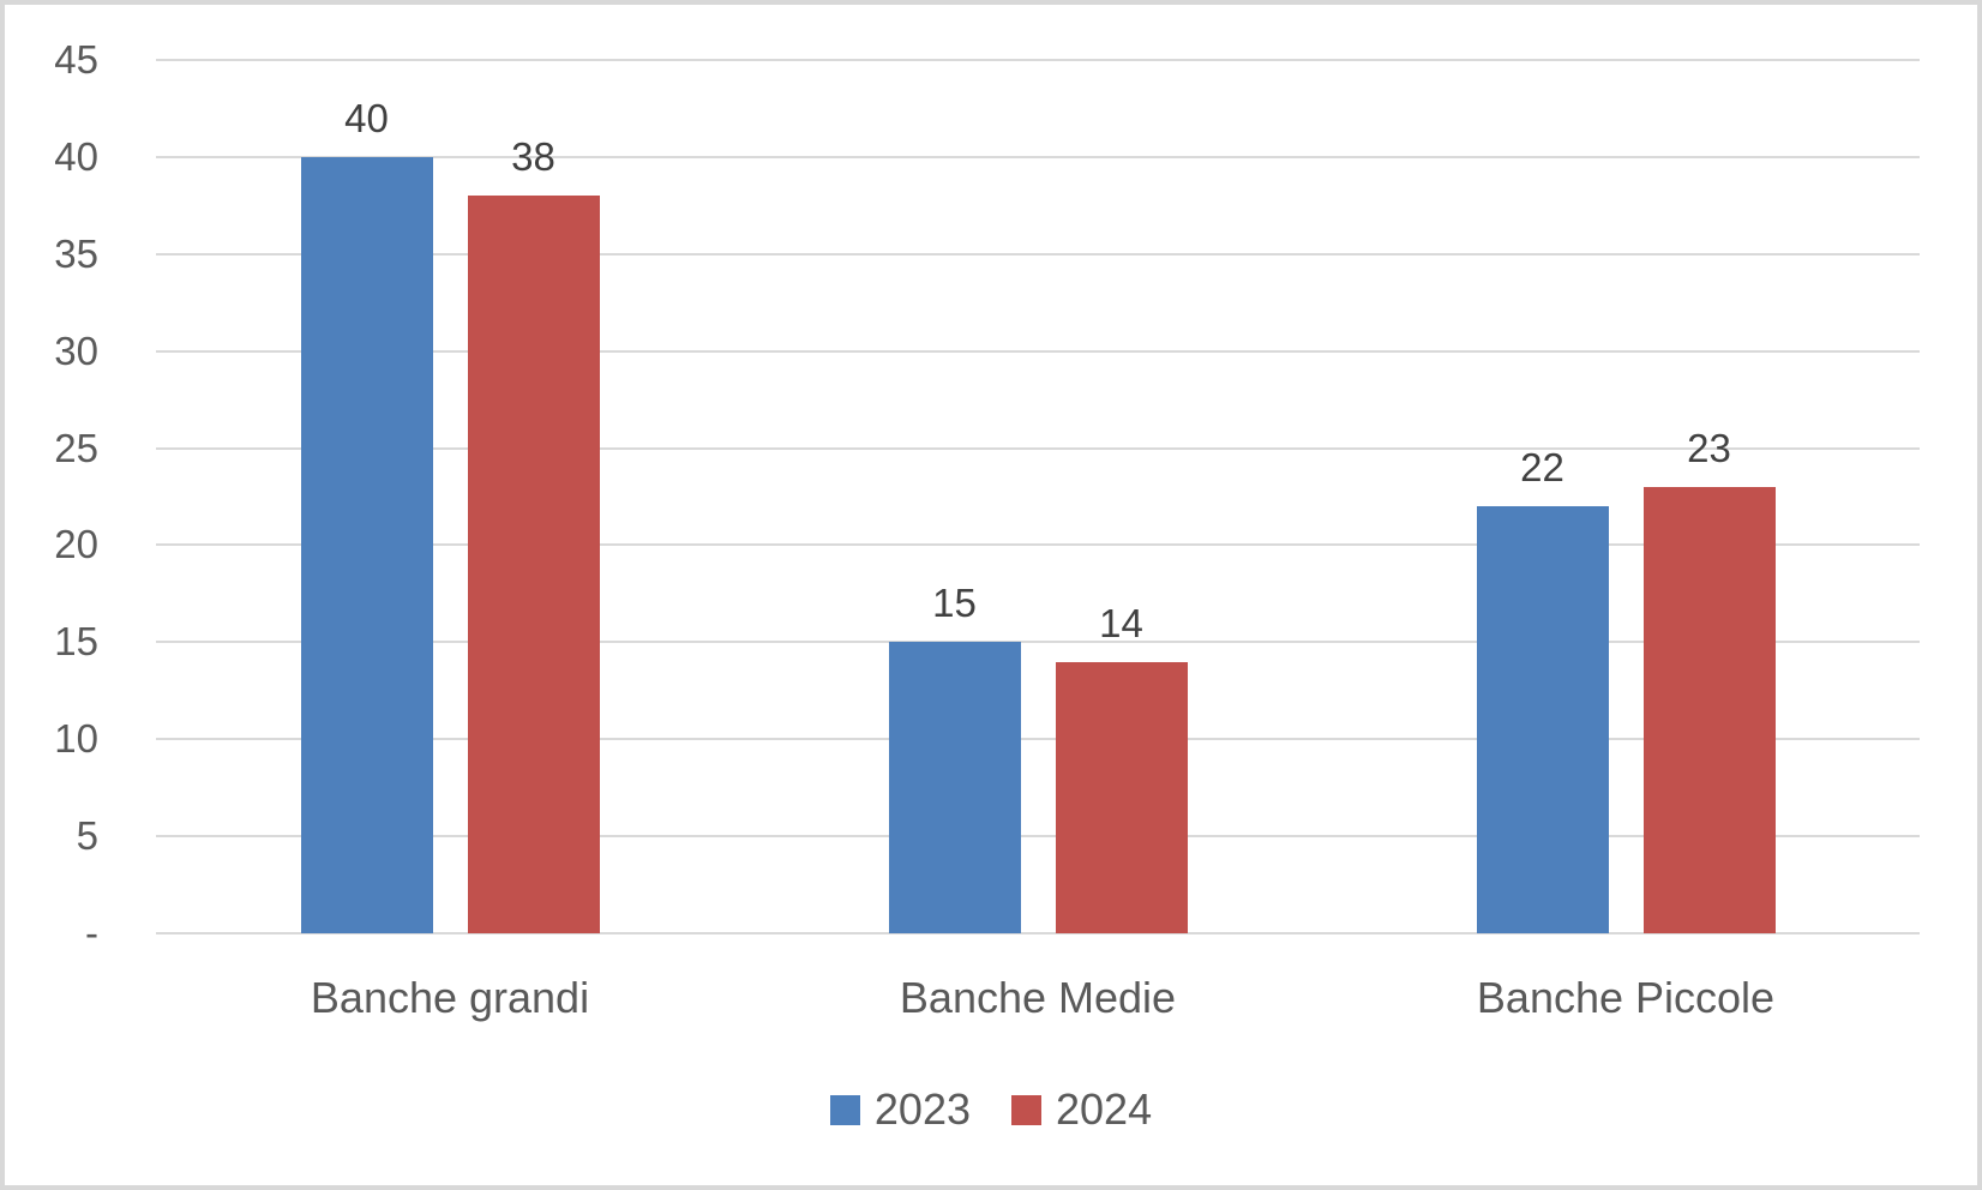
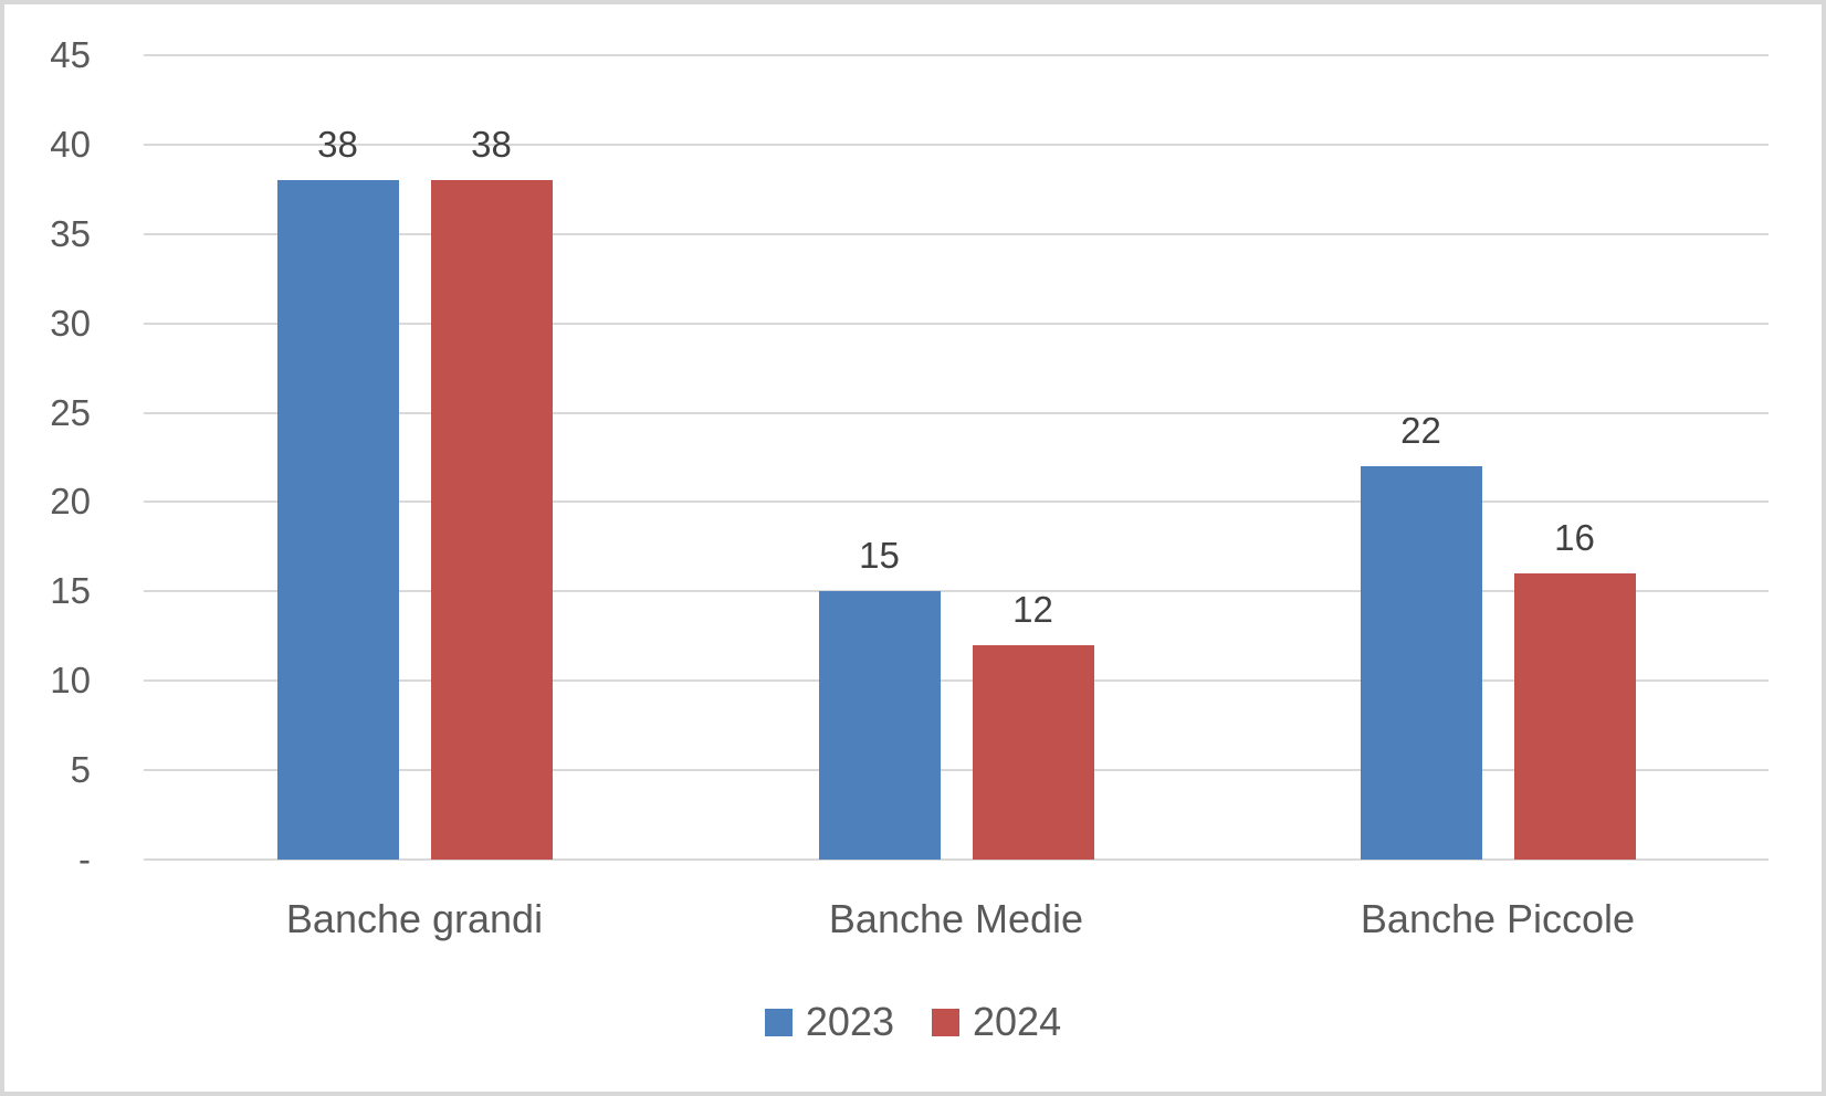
2023/Banche grandi: 40 -> 38
2024/Banche Medie: 14 -> 12
2024/Banche Piccole: 23 -> 16
